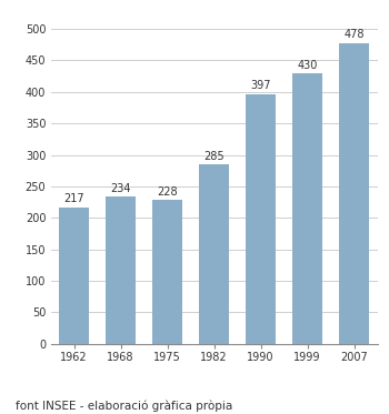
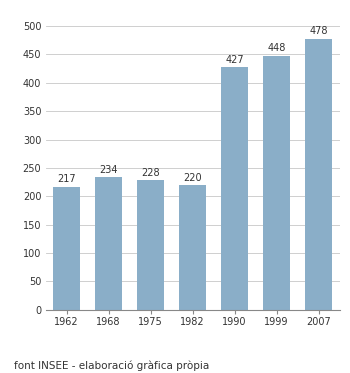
1982: 285 -> 220
1990: 397 -> 427
1999: 430 -> 448
